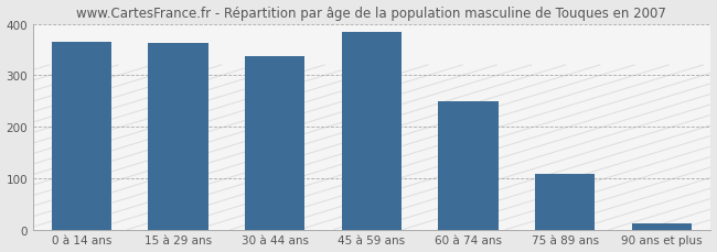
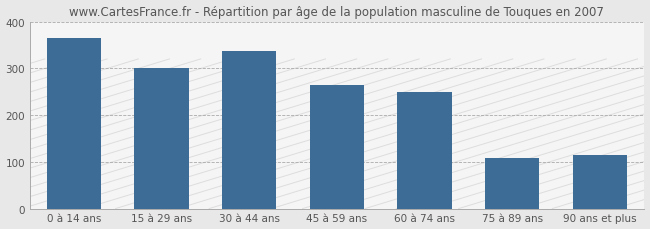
15 à 29 ans: 362 -> 300
45 à 59 ans: 383 -> 265
90 ans et plus: 13 -> 115
